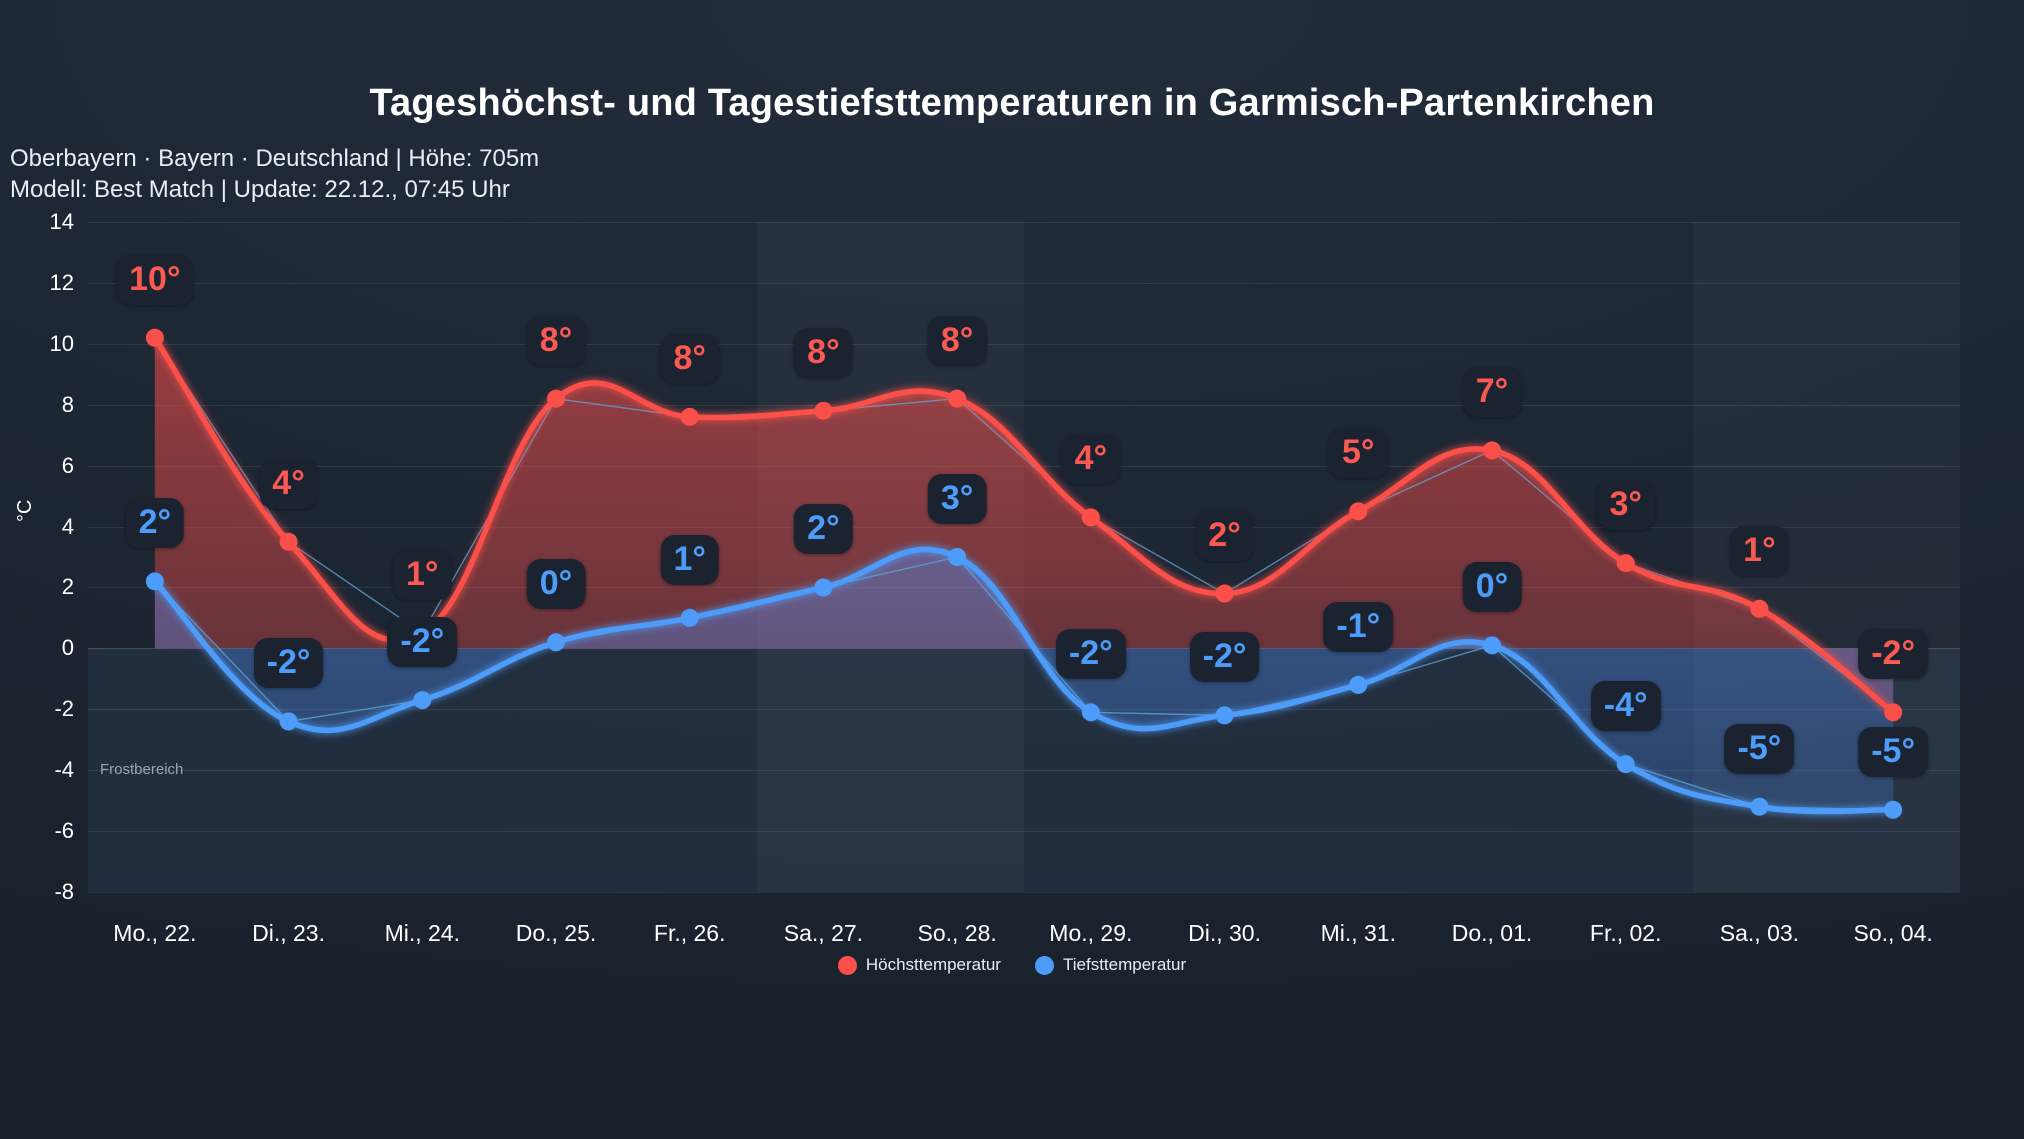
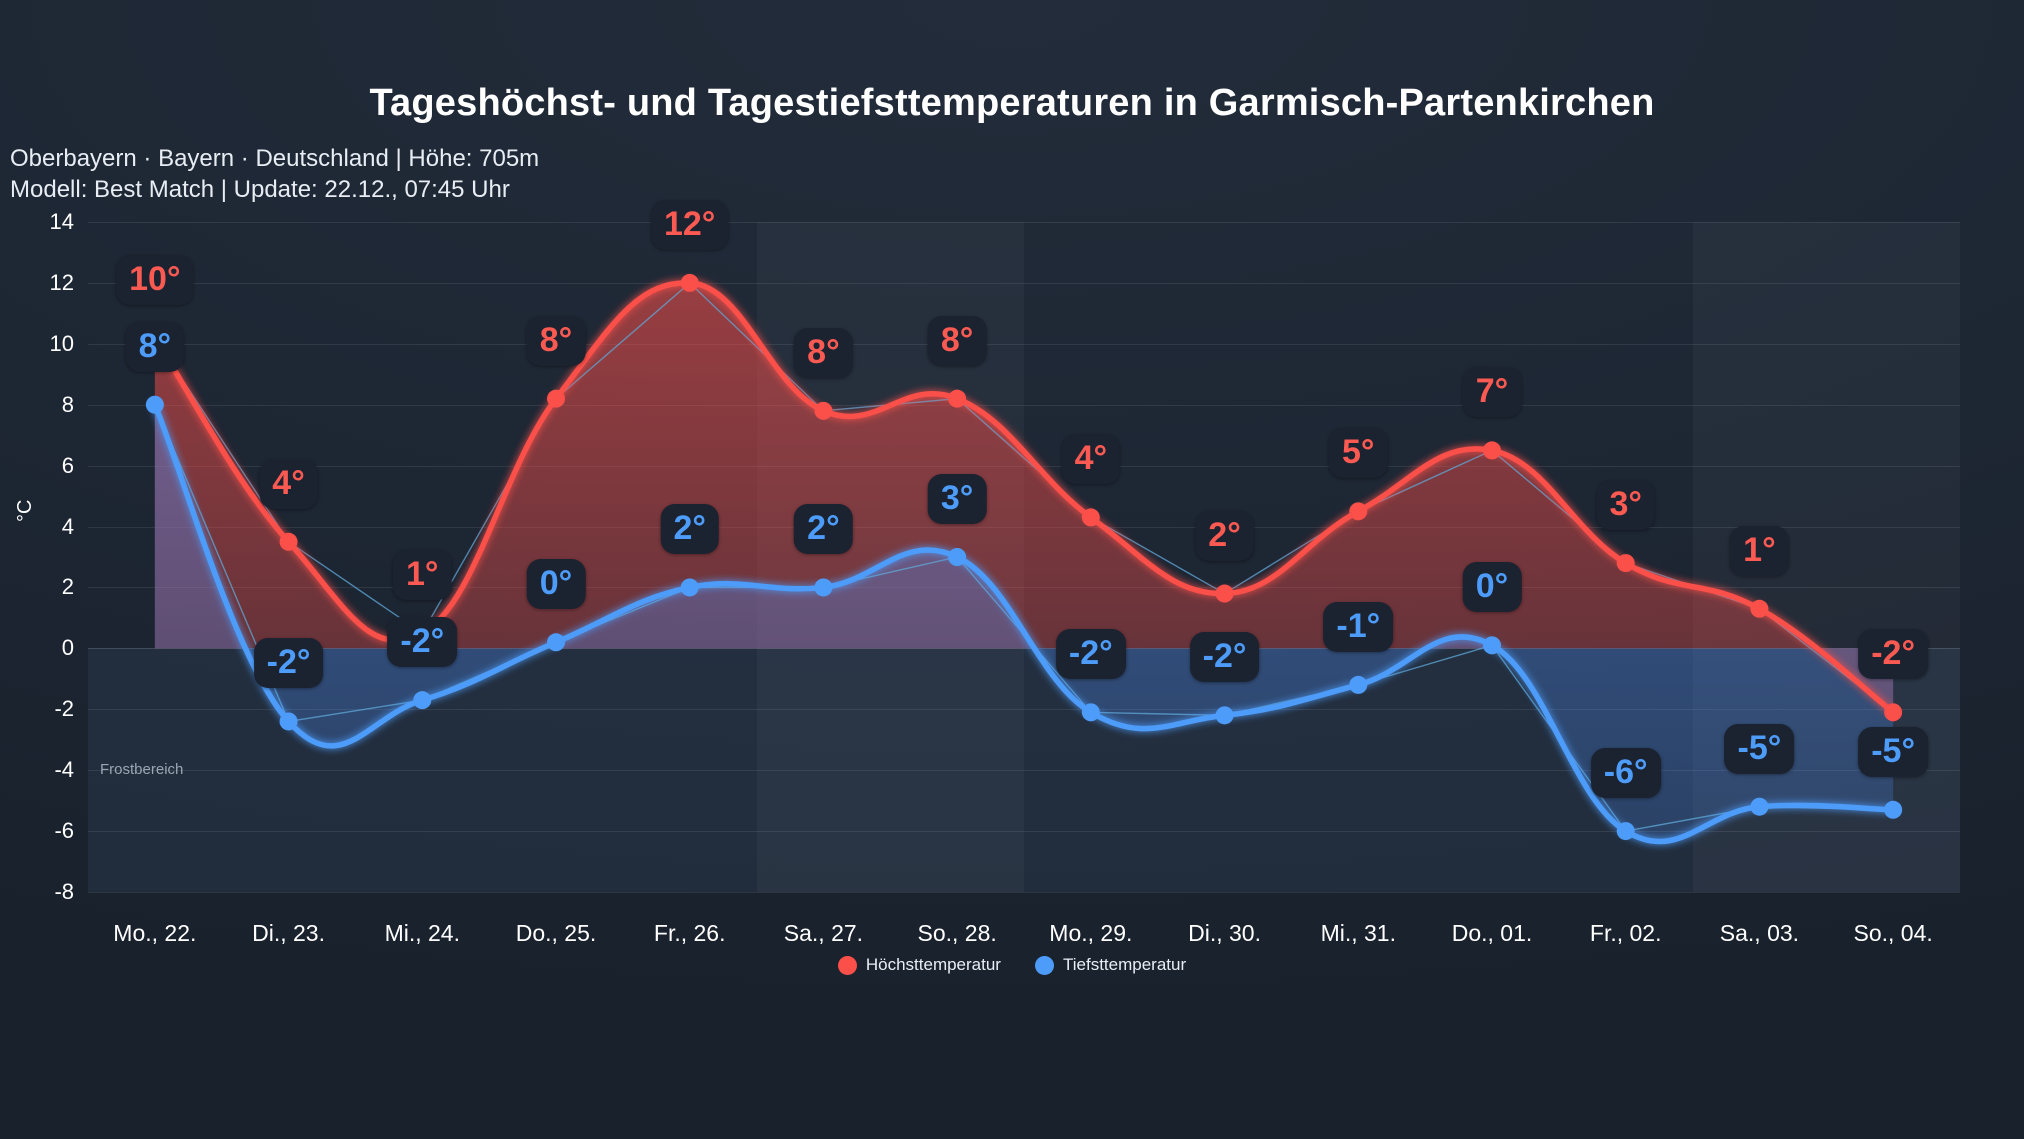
Tiefsttemperatur/Mo., 22.: 2° -> 8°
Höchsttemperatur/Fr., 26.: 8° -> 12°
Tiefsttemperatur/Fr., 26.: 1° -> 2°
Tiefsttemperatur/Fr., 02.: -4° -> -6°
